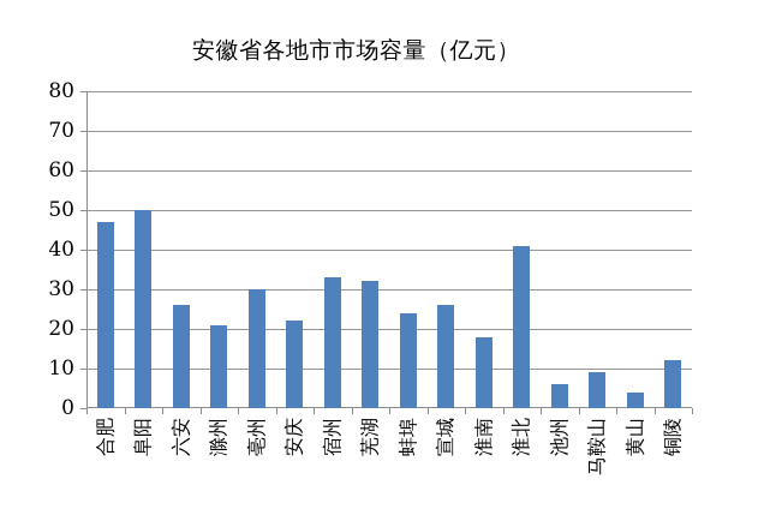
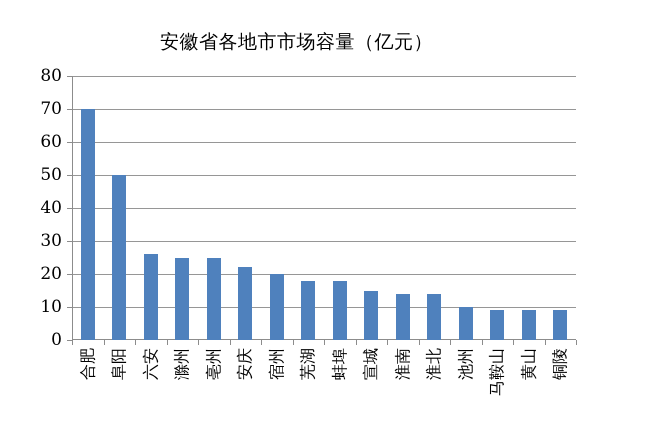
合肥: 47 -> 70
滁州: 21 -> 25
亳州: 30 -> 25
宿州: 33 -> 20
芜湖: 32 -> 18
蚌埠: 24 -> 18
宣城: 26 -> 15
淮南: 18 -> 14
淮北: 41 -> 14
池州: 6 -> 10
黄山: 4 -> 9
铜陵: 12 -> 9
